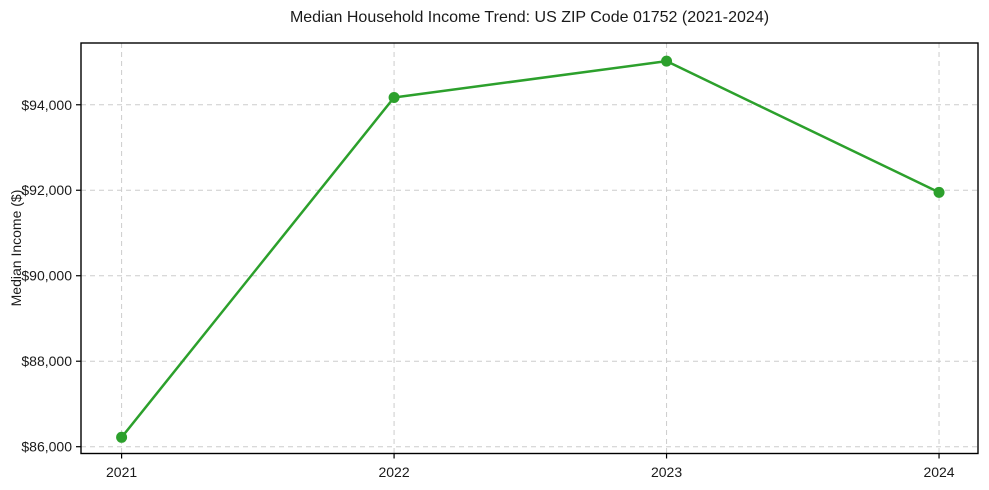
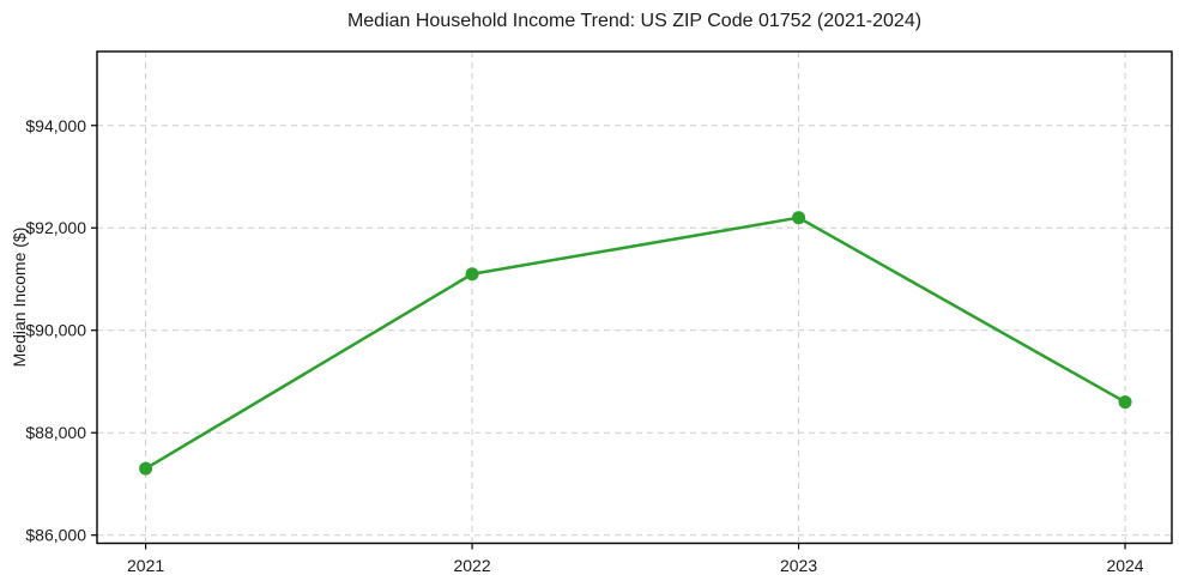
2021: $86200 -> $87300
2022: $94200 -> $91100
2023: $95000 -> $92200
2024: $92000 -> $88600
